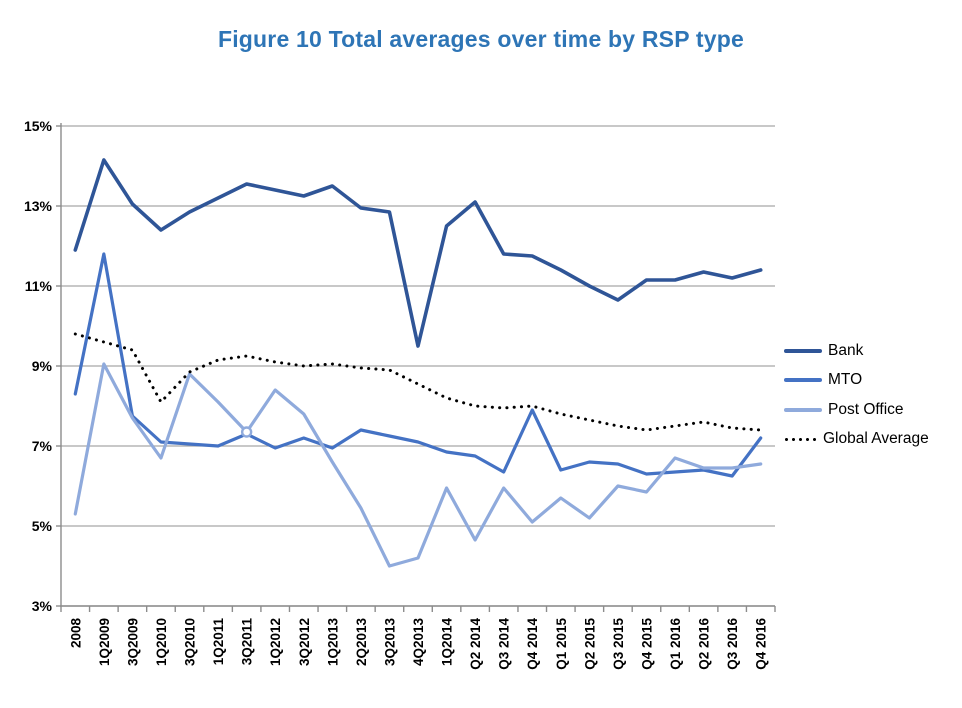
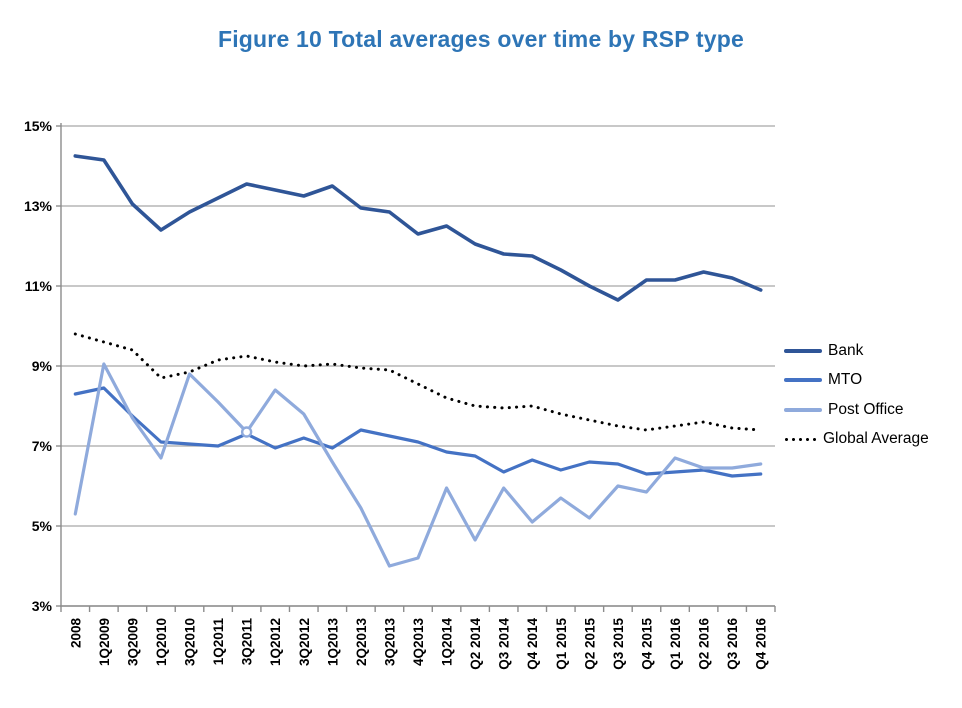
Bank/2008: 11.9% -> 14.2%
MTO/1Q2009: 11.8% -> 8.4%
Global Average/1Q2010: 8.1% -> 8.7%
Bank/4Q2013: 9.5% -> 12.3%
Bank/Q2 2014: 13.1% -> 12.1%
MTO/Q4 2014: 7.9% -> 6.7%
Bank/Q4 2016: 11.4% -> 10.9%
MTO/Q4 2016: 7.2% -> 6.3%
